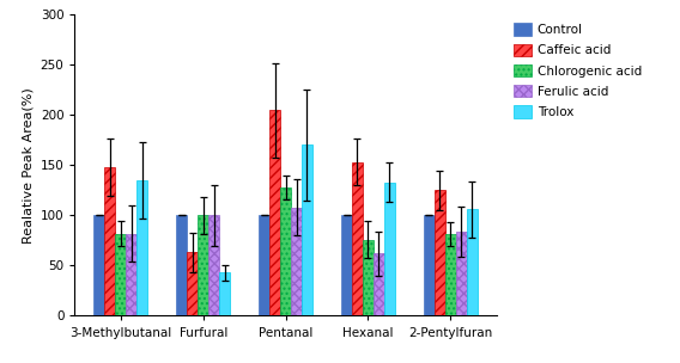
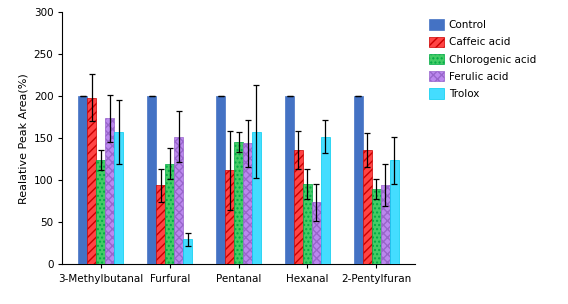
Control/3-Methylbutanal: 100 -> 200
Caffeic acid/3-Methylbutanal: 148 -> 198
Chlorogenic acid/3-Methylbutanal: 82 -> 124
Ferulic acid/3-Methylbutanal: 82 -> 174
Trolox/3-Methylbutanal: 135 -> 158
Control/Furfural: 100 -> 200
Caffeic acid/Furfural: 63 -> 94
Chlorogenic acid/Furfural: 100 -> 120
Ferulic acid/Furfural: 100 -> 152
Trolox/Furfural: 43 -> 30
Control/Pentanal: 100 -> 200
Caffeic acid/Pentanal: 205 -> 112
Chlorogenic acid/Pentanal: 128 -> 146
Ferulic acid/Pentanal: 108 -> 144
Trolox/Pentanal: 170 -> 158
Control/Hexanal: 100 -> 200
Caffeic acid/Hexanal: 153 -> 136
Chlorogenic acid/Hexanal: 76 -> 96
Ferulic acid/Hexanal: 62 -> 74
Trolox/Hexanal: 133 -> 152
Control/2-Pentylfuran: 100 -> 200
Caffeic acid/2-Pentylfuran: 125 -> 136
Chlorogenic acid/2-Pentylfuran: 81 -> 90
Ferulic acid/2-Pentylfuran: 84 -> 94
Trolox/2-Pentylfuran: 106 -> 124
